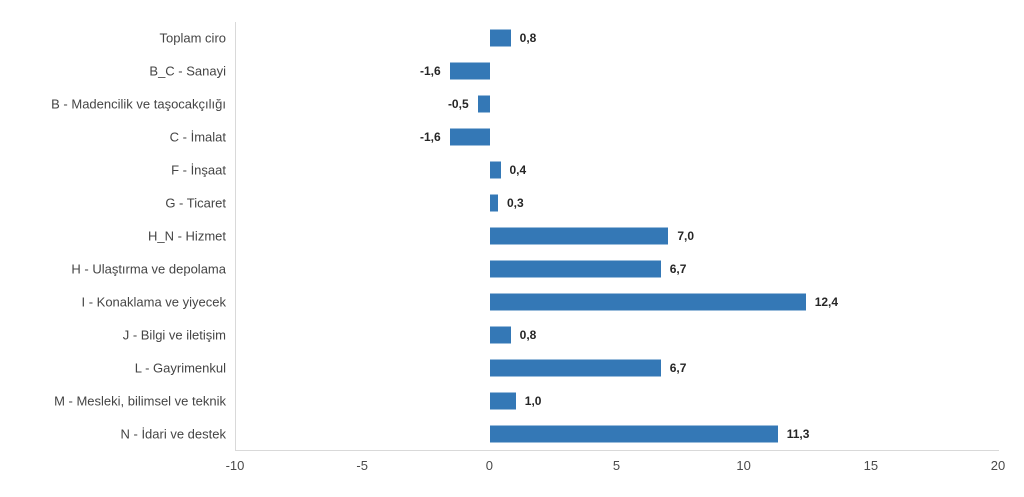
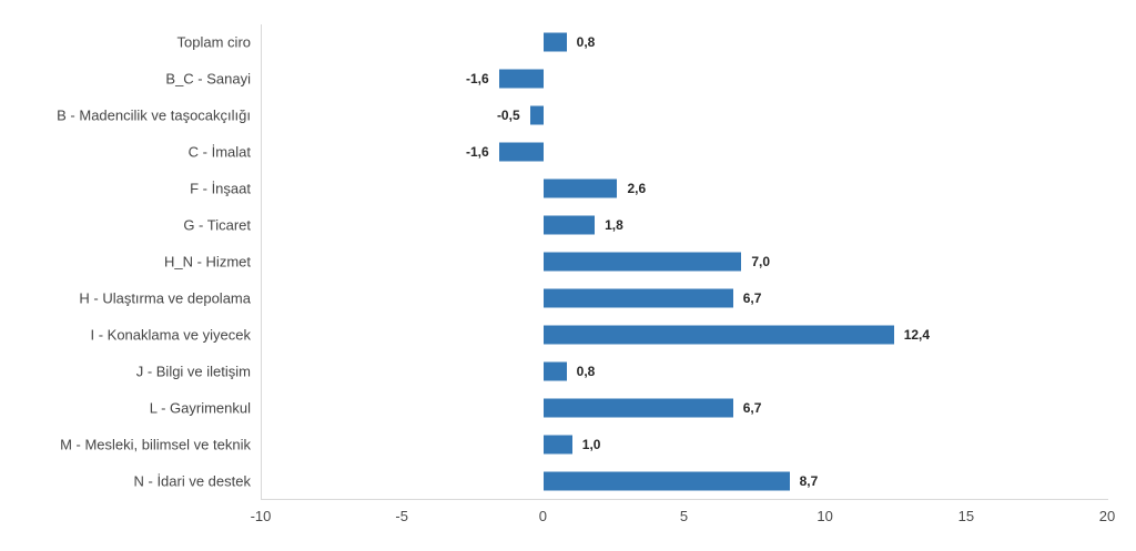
F - İnşaat: 0,4 -> 2,6
G - Ticaret: 0,3 -> 1,8
N - İdari ve destek: 11,3 -> 8,7
